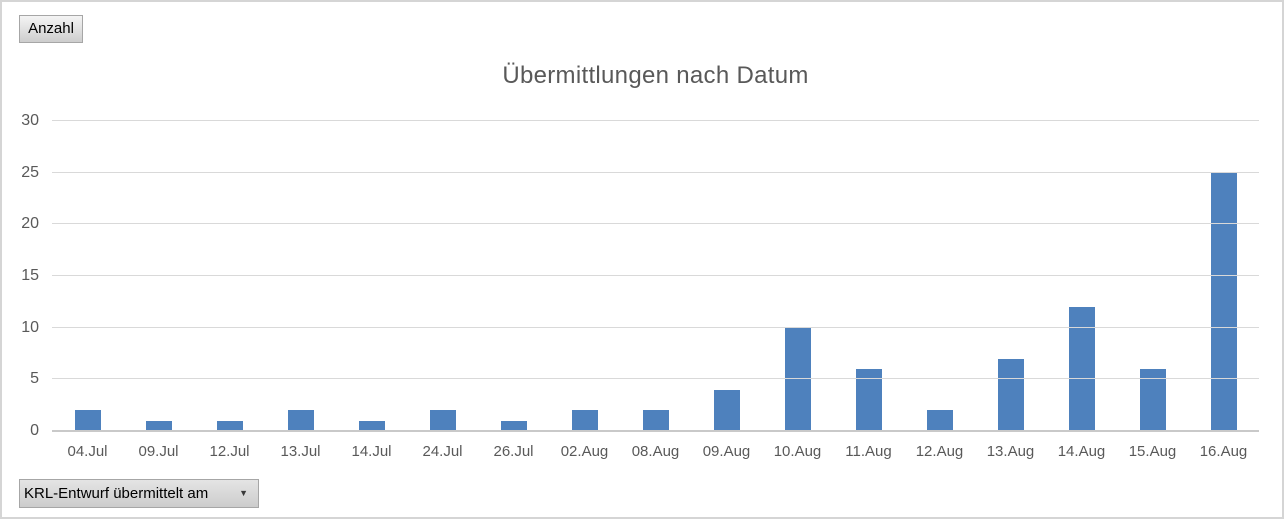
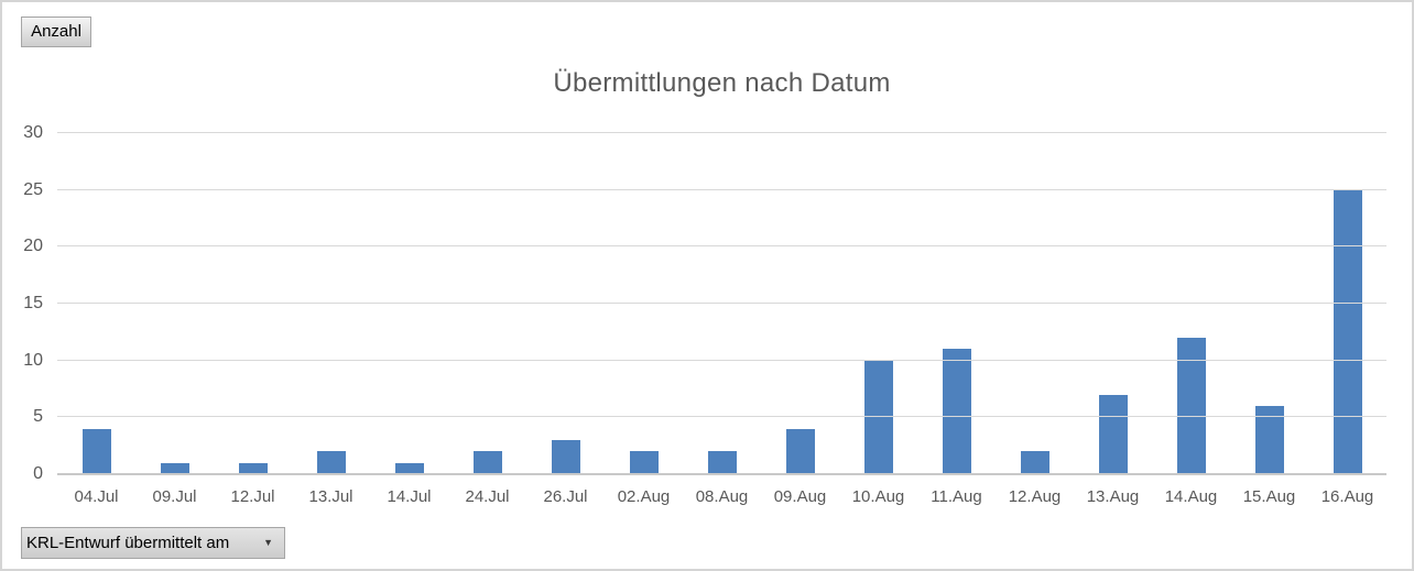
04.Jul: 2 -> 4
26.Jul: 1 -> 3
11.Aug: 6 -> 11
